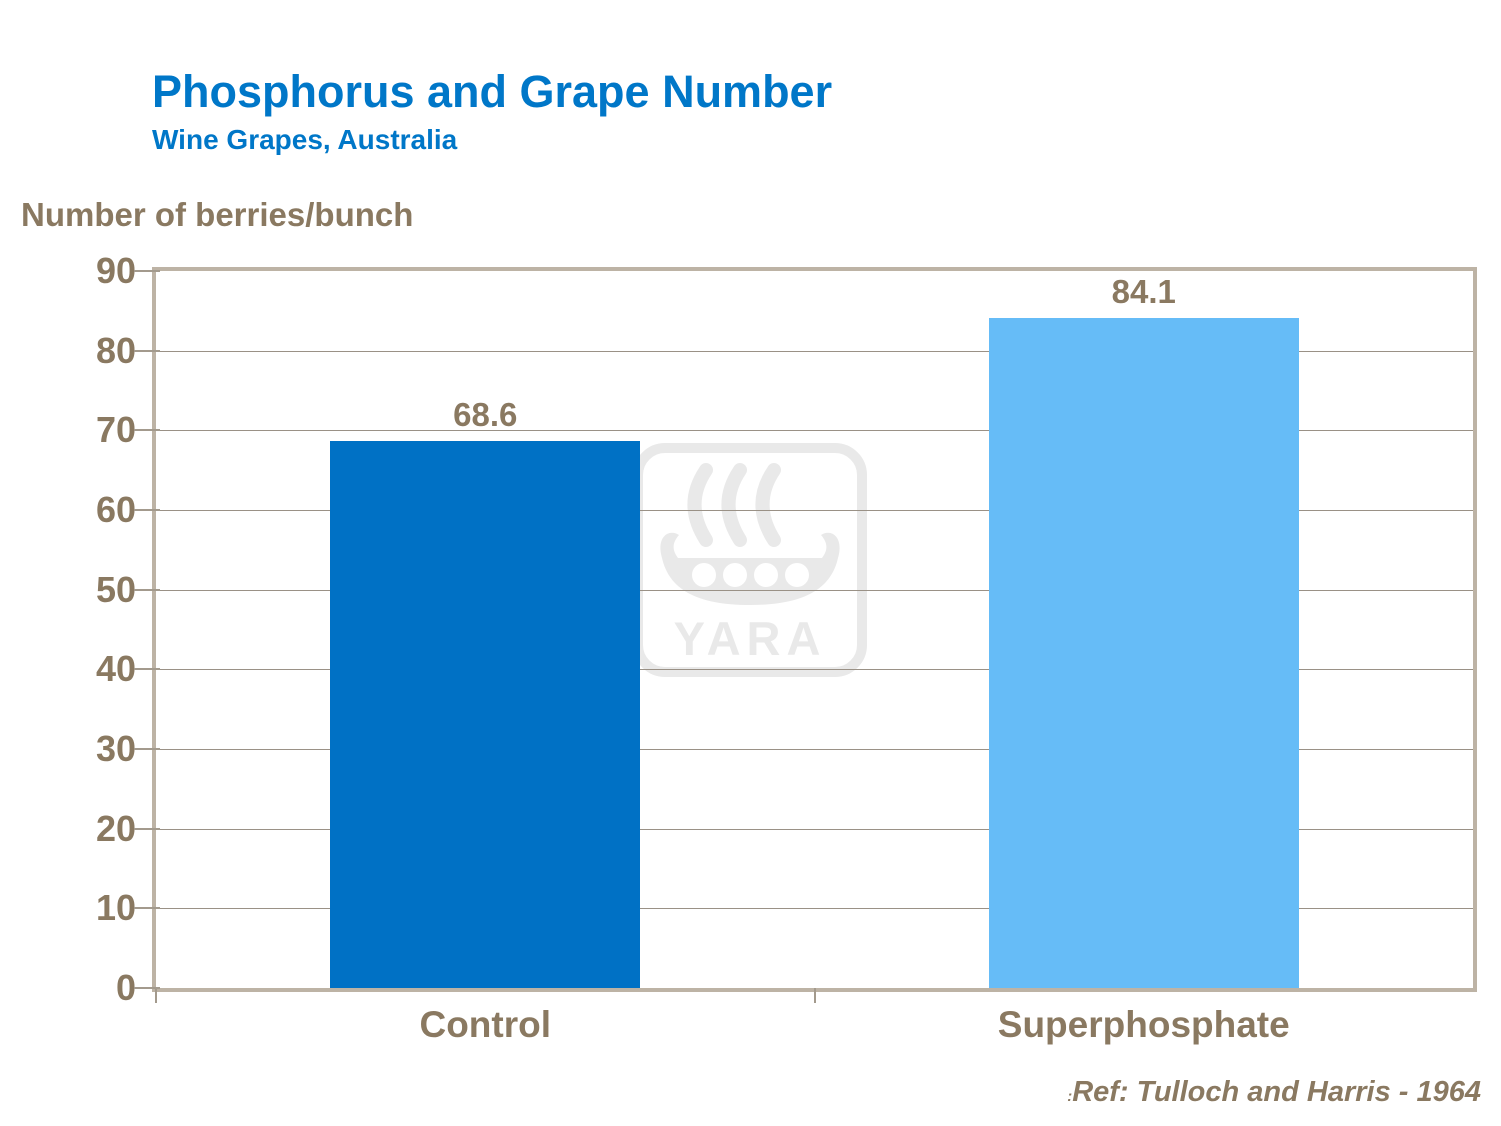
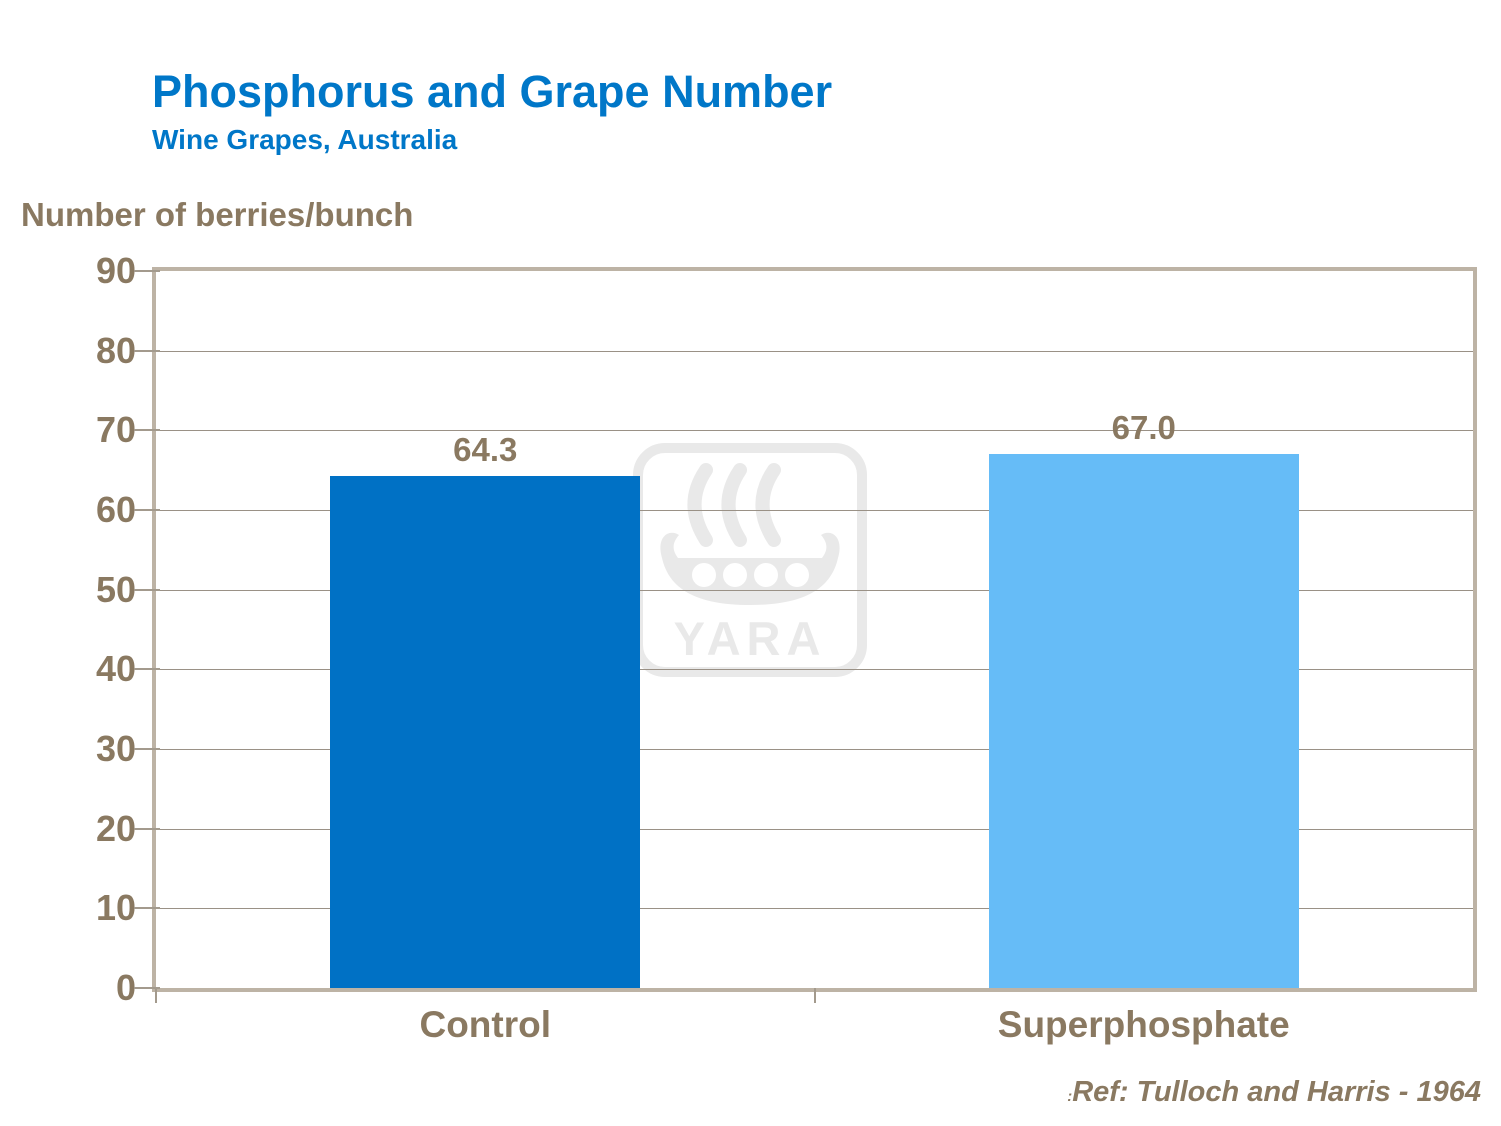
Control: 68.6 -> 64.3
Superphosphate: 84.1 -> 67.0
